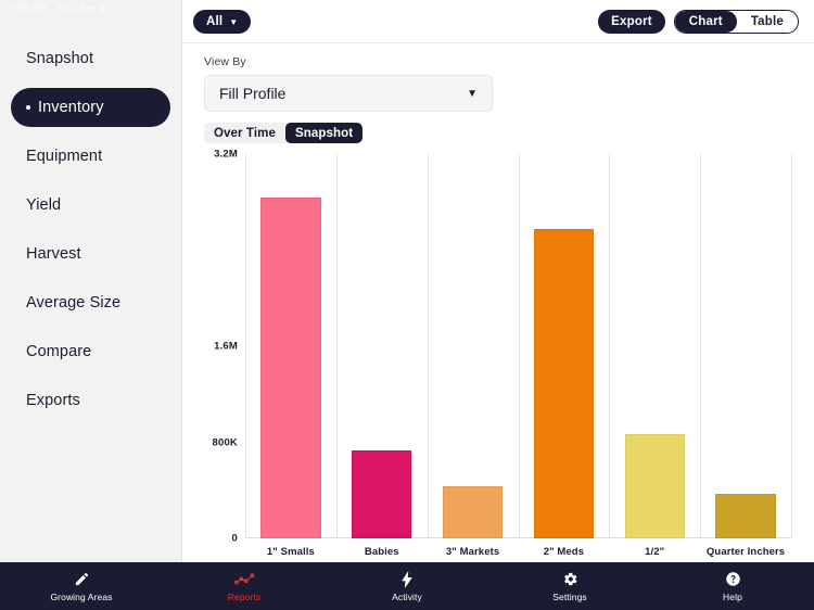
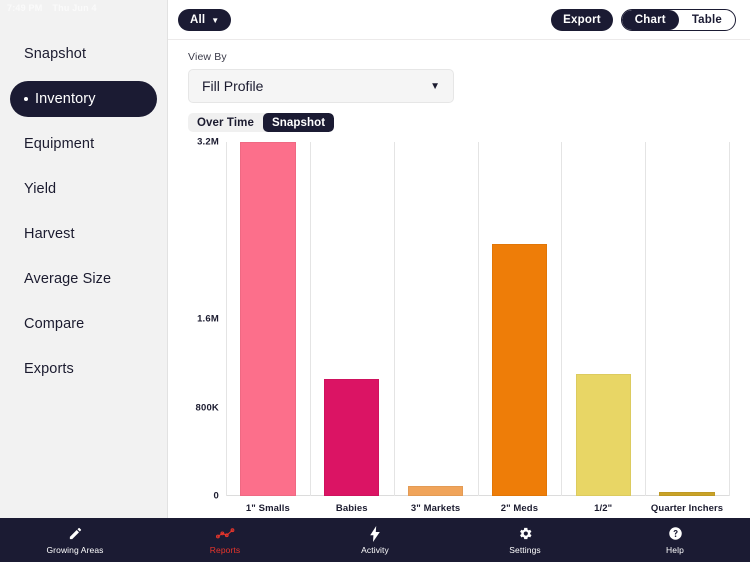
1" Smalls: 2.84M -> 3.20M
Babies: 0.73M -> 1.06M
3" Markets: 0.43M -> 0.09M
2" Meds: 2.58M -> 2.28M
1/2": 0.87M -> 1.10M
Quarter Inchers: 0.37M -> 0.04M
